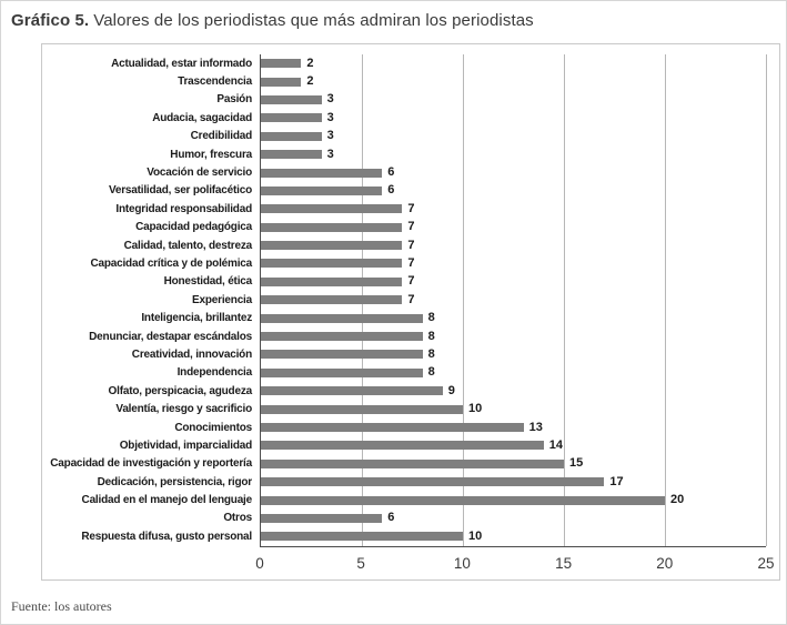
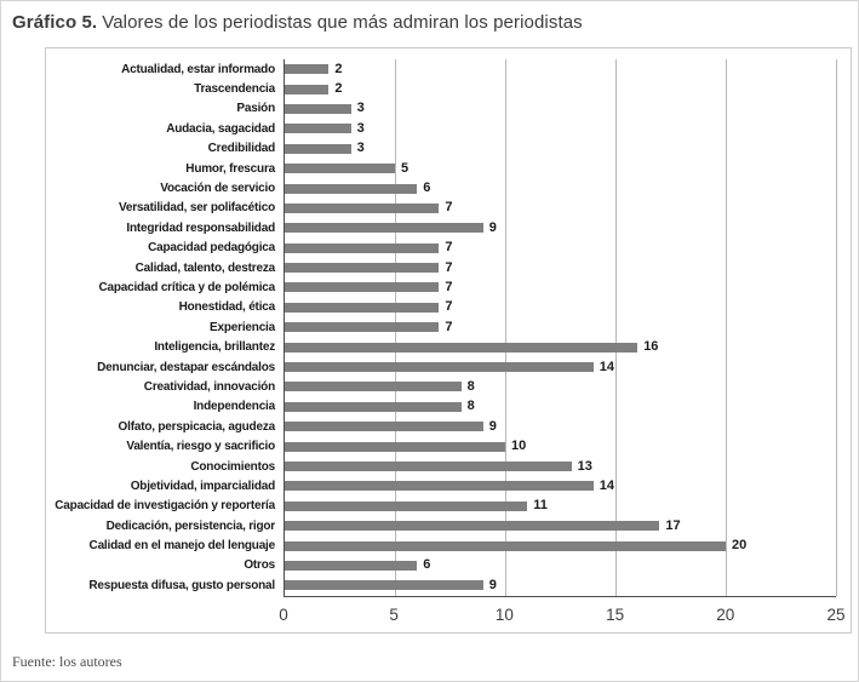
Humor, frescura: 3 -> 5
Versatilidad, ser polifacético: 6 -> 7
Integridad responsabilidad: 7 -> 9
Inteligencia, brillantez: 8 -> 16
Denunciar, destapar escándalos: 8 -> 14
Capacidad de investigación y reportería: 15 -> 11
Respuesta difusa, gusto personal: 10 -> 9
